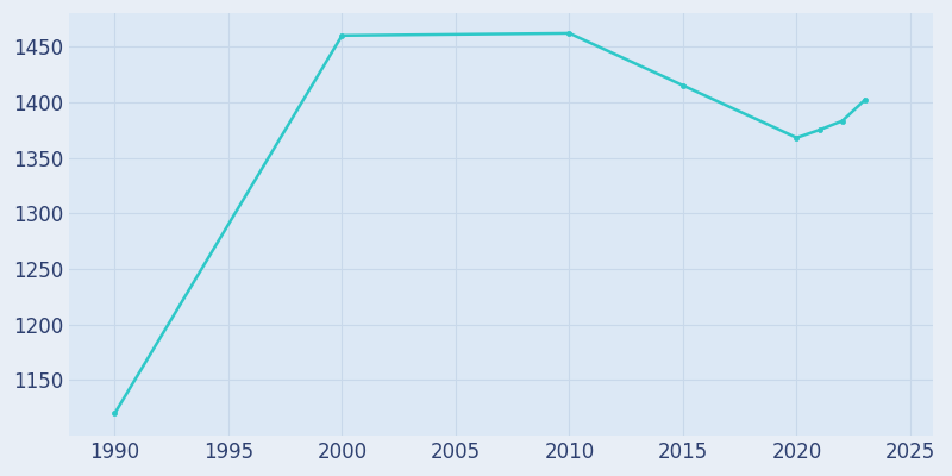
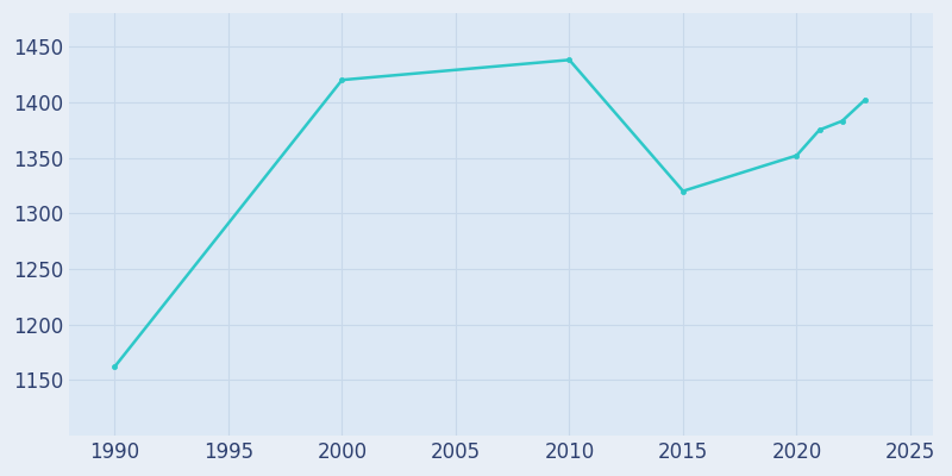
1990: 1120 -> 1162
2000: 1460 -> 1420
2010: 1462 -> 1438
2015: 1415 -> 1320
2020: 1368 -> 1352
